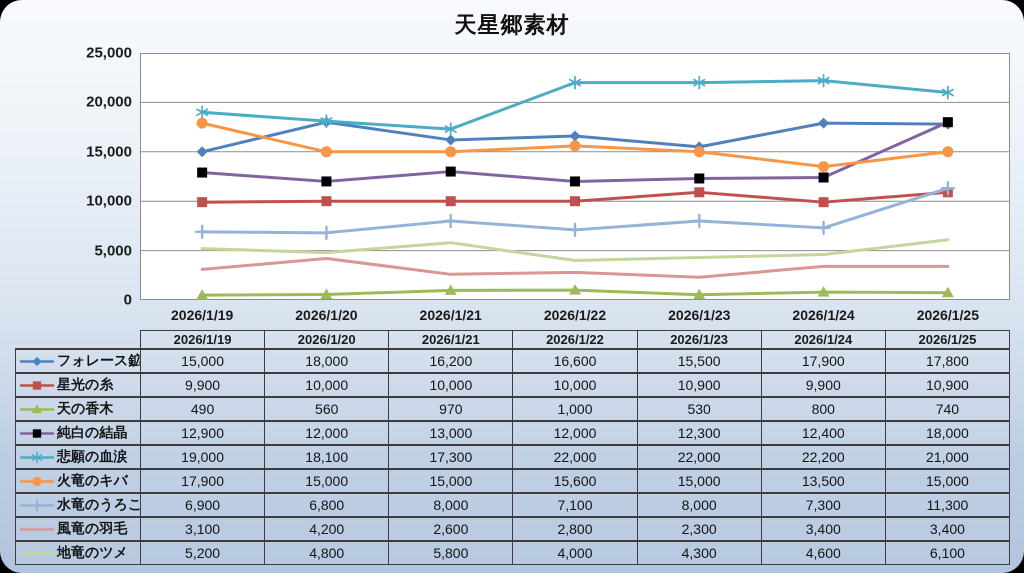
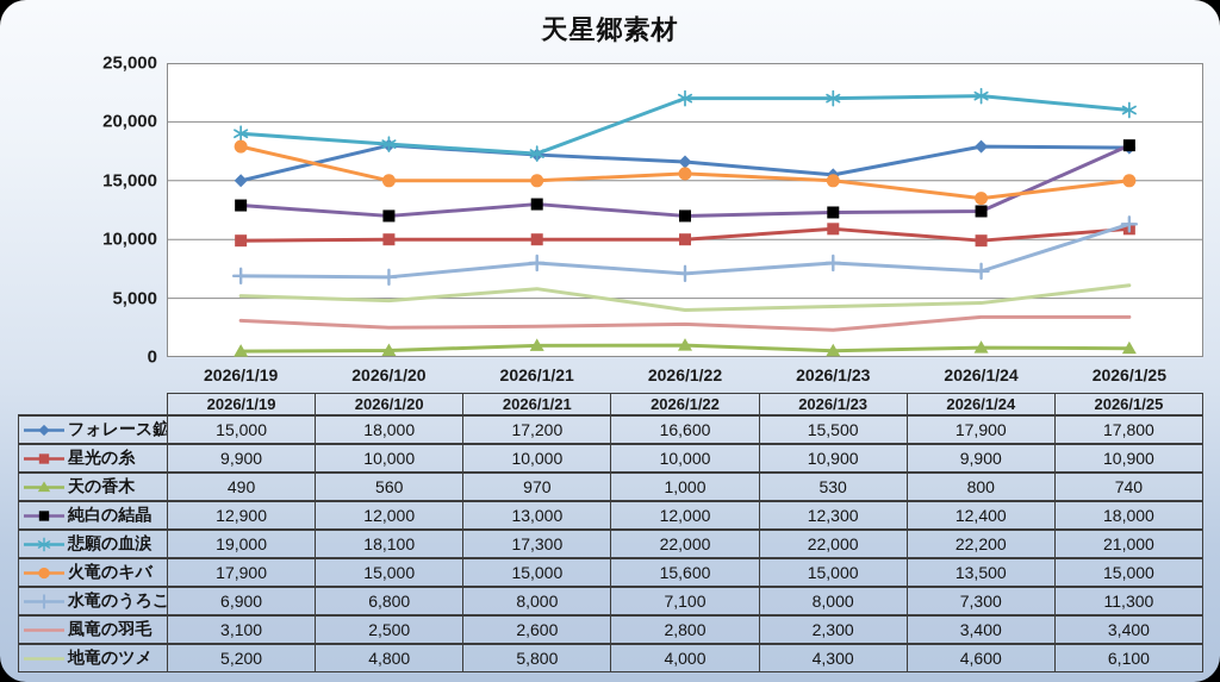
風竜の羽毛/2026/1/20: 4,200 -> 2,500
フォレース鉱石/2026/1/21: 16,200 -> 17,200
